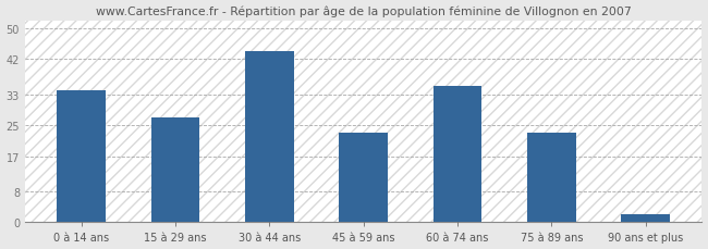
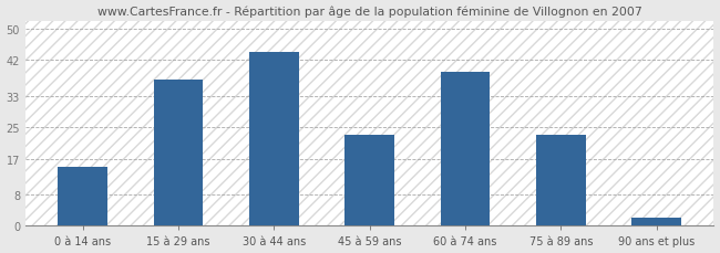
0 à 14 ans: 34 -> 15
15 à 29 ans: 27 -> 37
60 à 74 ans: 35 -> 39
